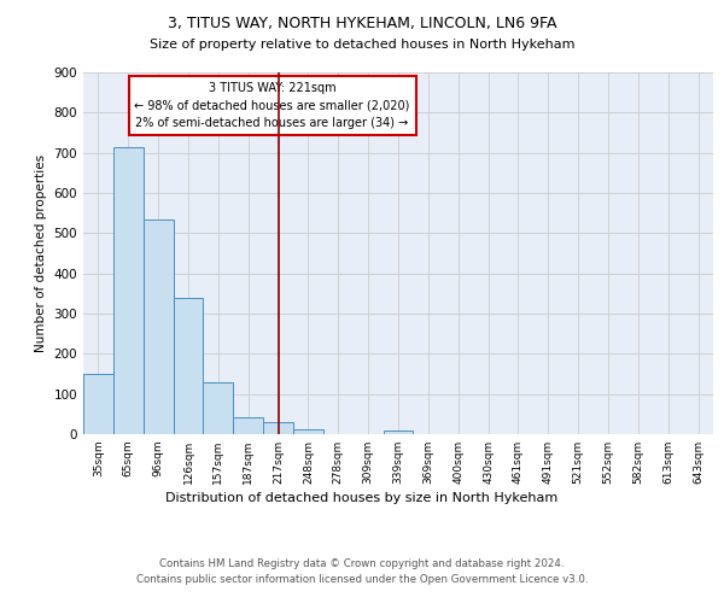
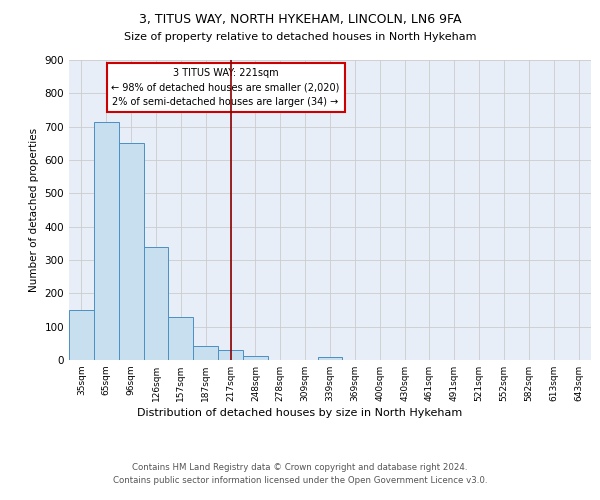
96sqm: 535 -> 650
